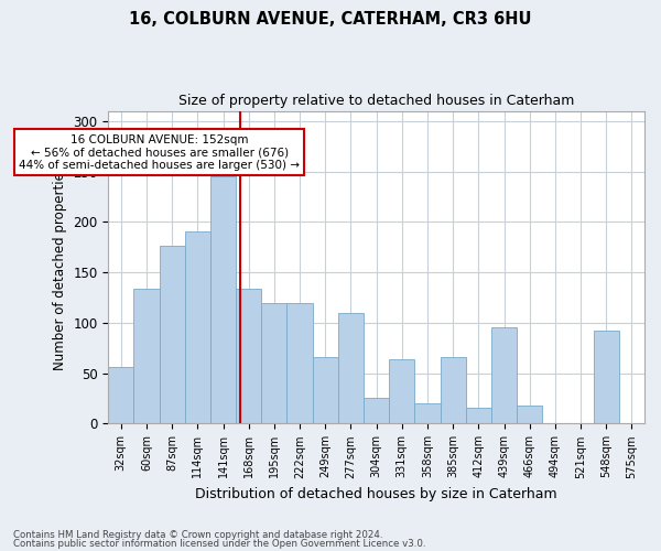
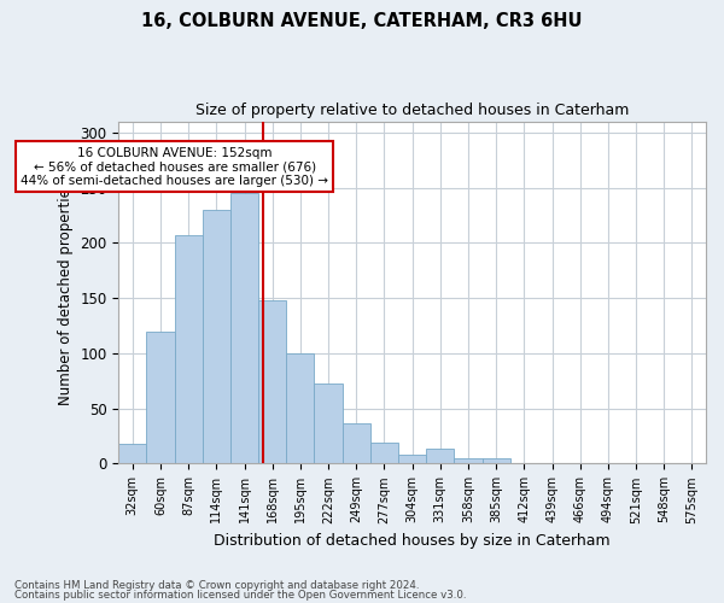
32sqm: 56 -> 18
60sqm: 134 -> 120
87sqm: 176 -> 207
114sqm: 190 -> 230
168sqm: 134 -> 148
195sqm: 120 -> 100
222sqm: 120 -> 73
249sqm: 66 -> 36
277sqm: 110 -> 19
304sqm: 26 -> 8
331sqm: 64 -> 14
358sqm: 20 -> 5
385sqm: 66 -> 5
412sqm: 16 -> 1
439sqm: 96 -> 1
466sqm: 18 -> 1
548sqm: 92 -> 1
